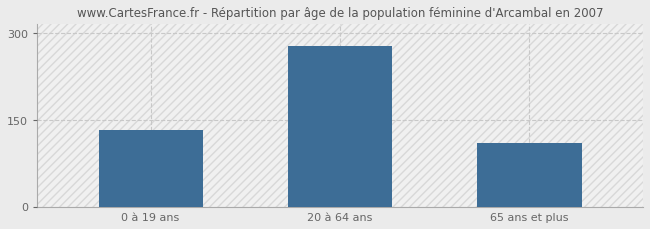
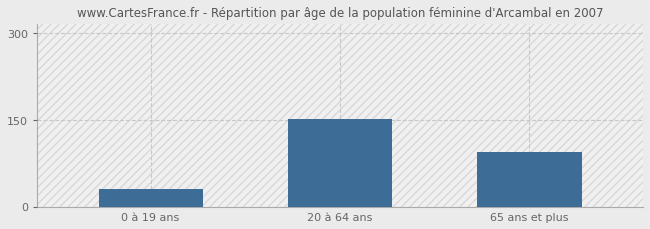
0 à 19 ans: 132 -> 30
20 à 64 ans: 277 -> 152
65 ans et plus: 110 -> 94
